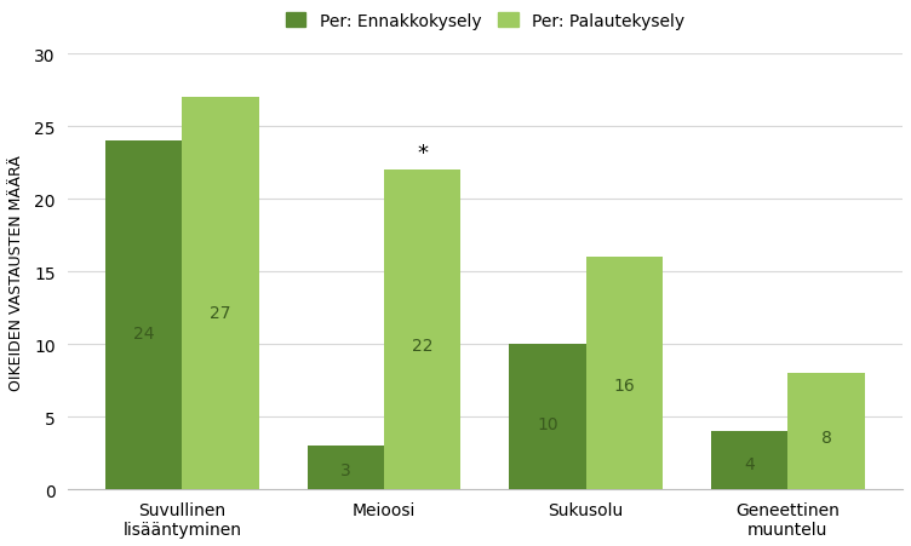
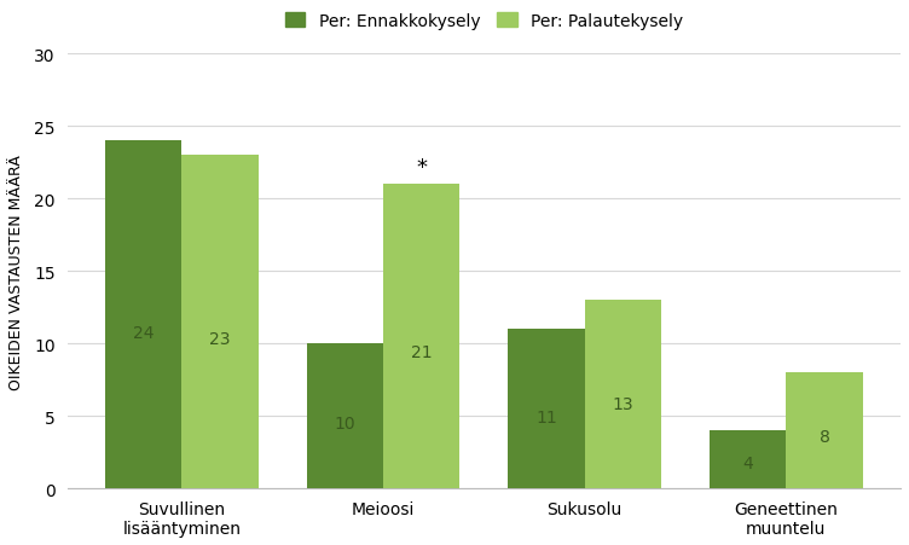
Per: Palautekysely/Suvullinen lisääntyminen: 27 -> 23
Per: Ennakkokysely/Meioosi: 3 -> 10
Per: Palautekysely/Meioosi: 22 -> 21
Per: Ennakkokysely/Sukusolu: 10 -> 11
Per: Palautekysely/Sukusolu: 16 -> 13
